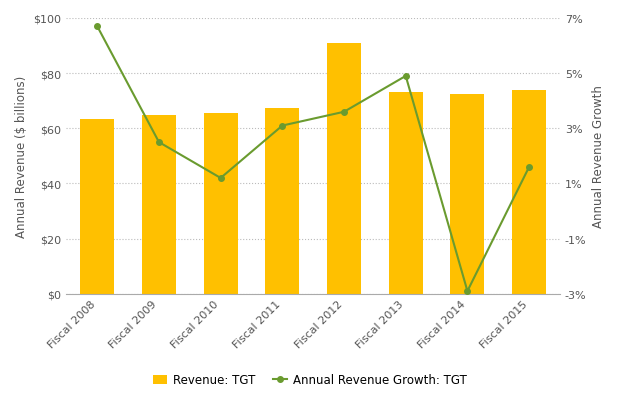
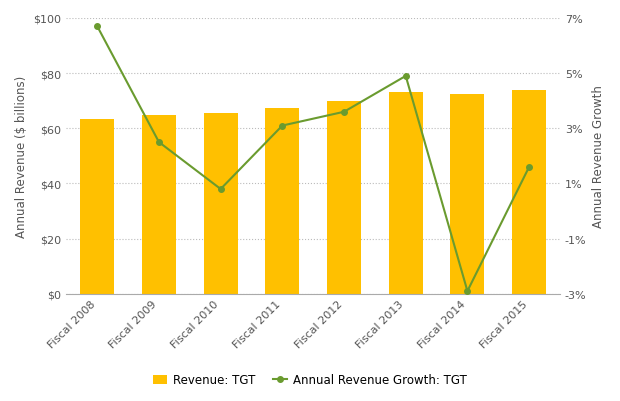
Annual Revenue Growth: TGT/Fiscal 2010: 1.2% -> 0.8%
Revenue: TGT/Fiscal 2012: $91.0 -> $69.9
